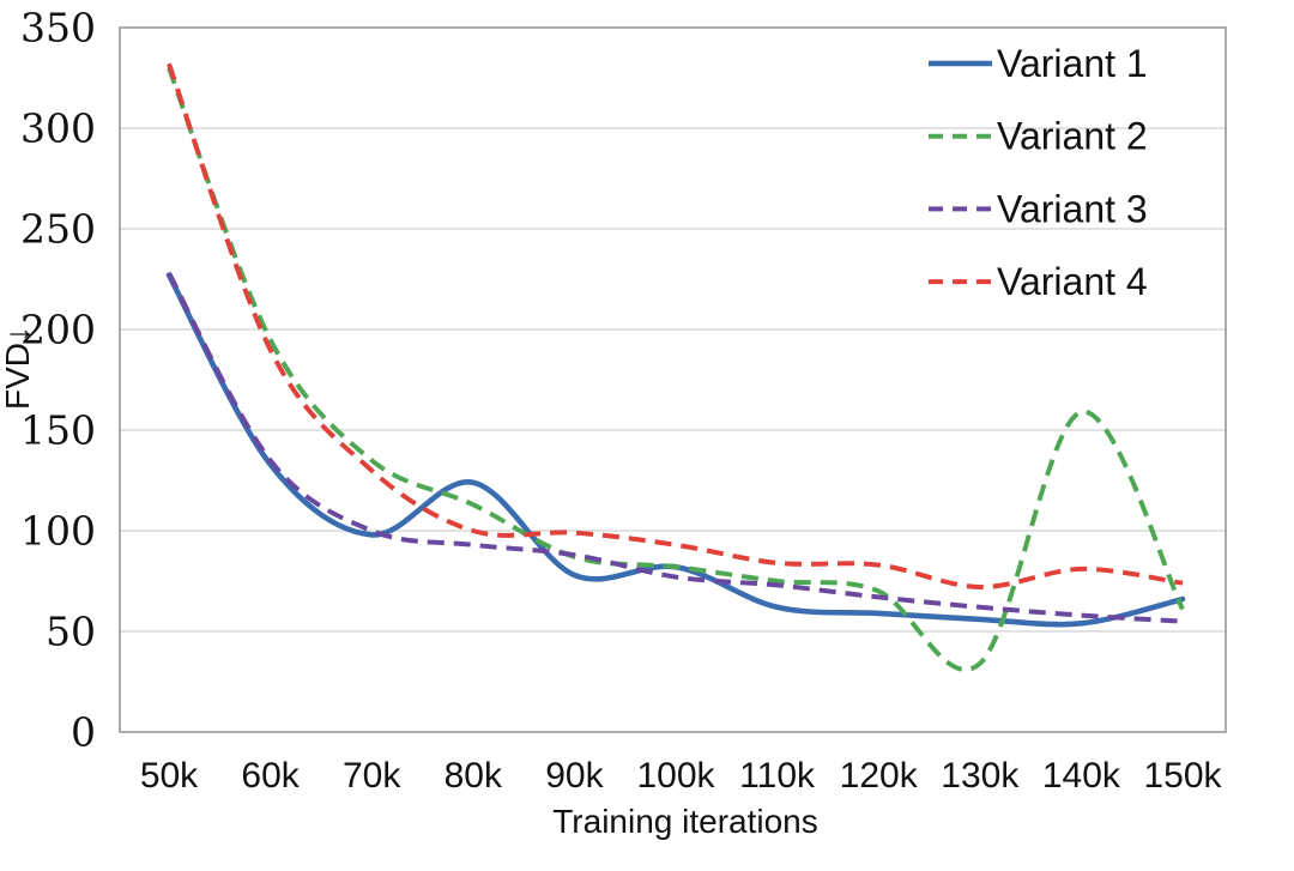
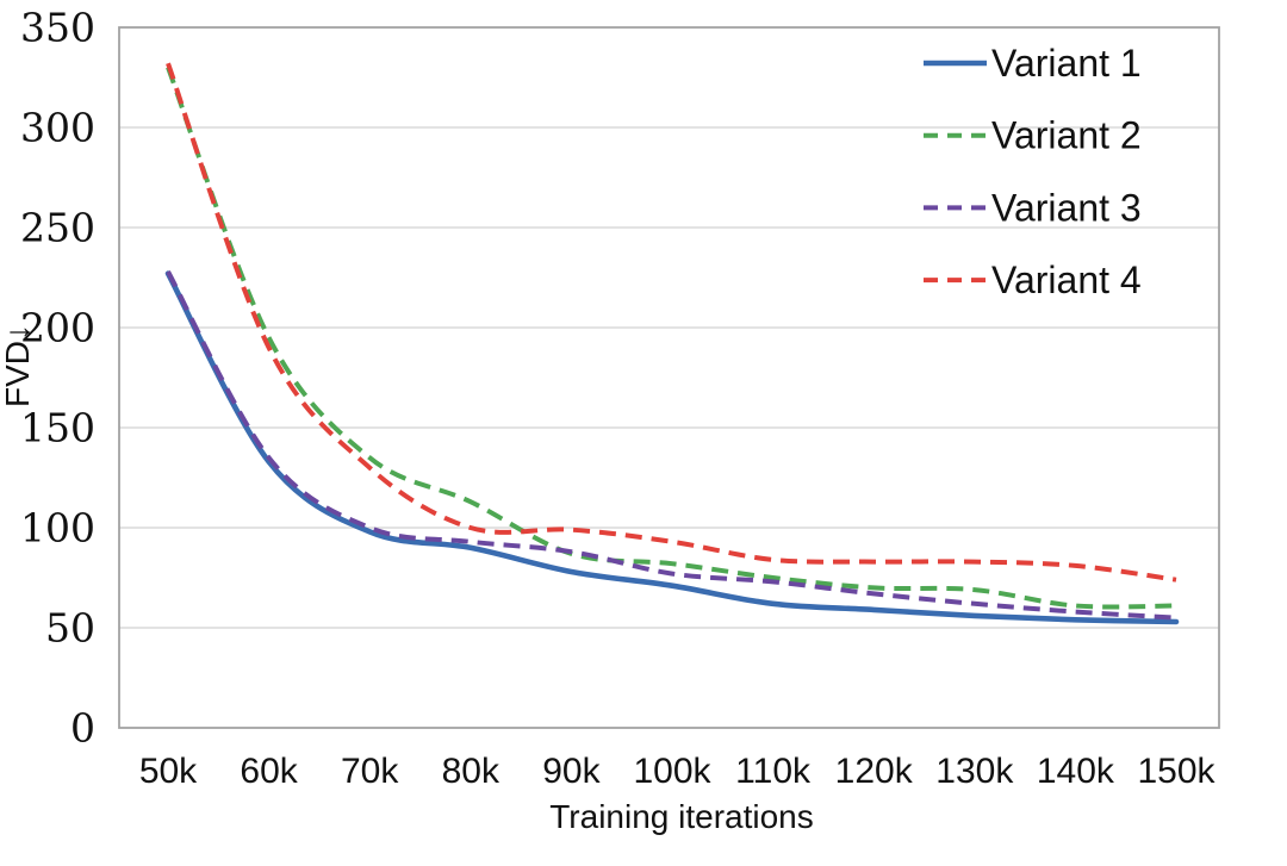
Variant 1/80k: 124 -> 90
Variant 1/100k: 82 -> 71
Variant 2/130k: 34 -> 69
Variant 4/130k: 72 -> 83
Variant 2/140k: 159 -> 61
Variant 1/150k: 66 -> 53
